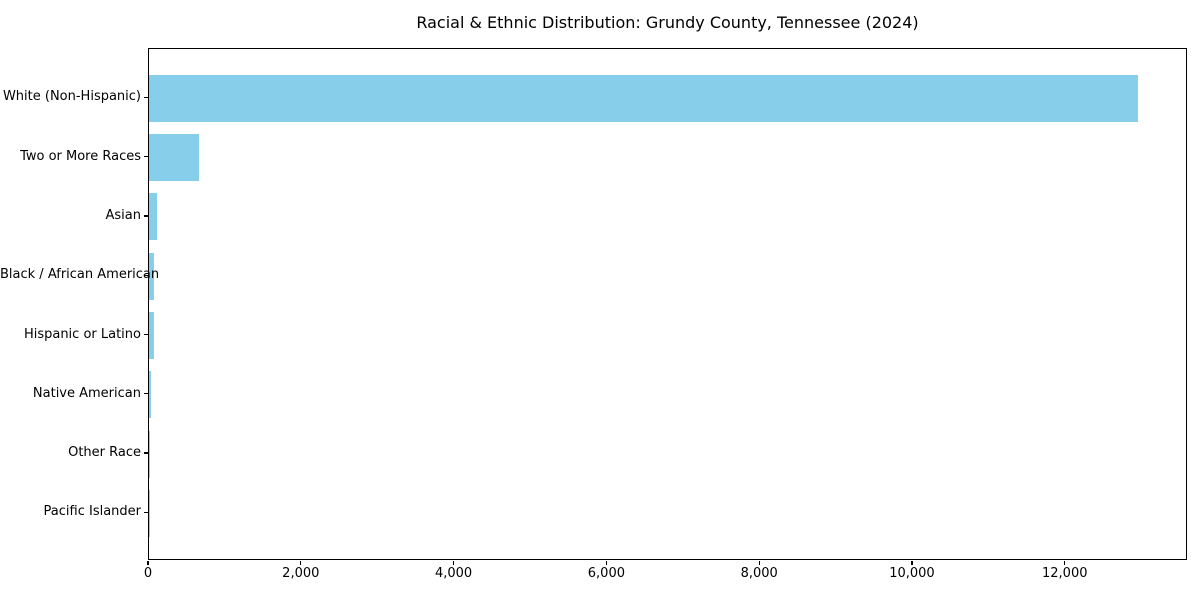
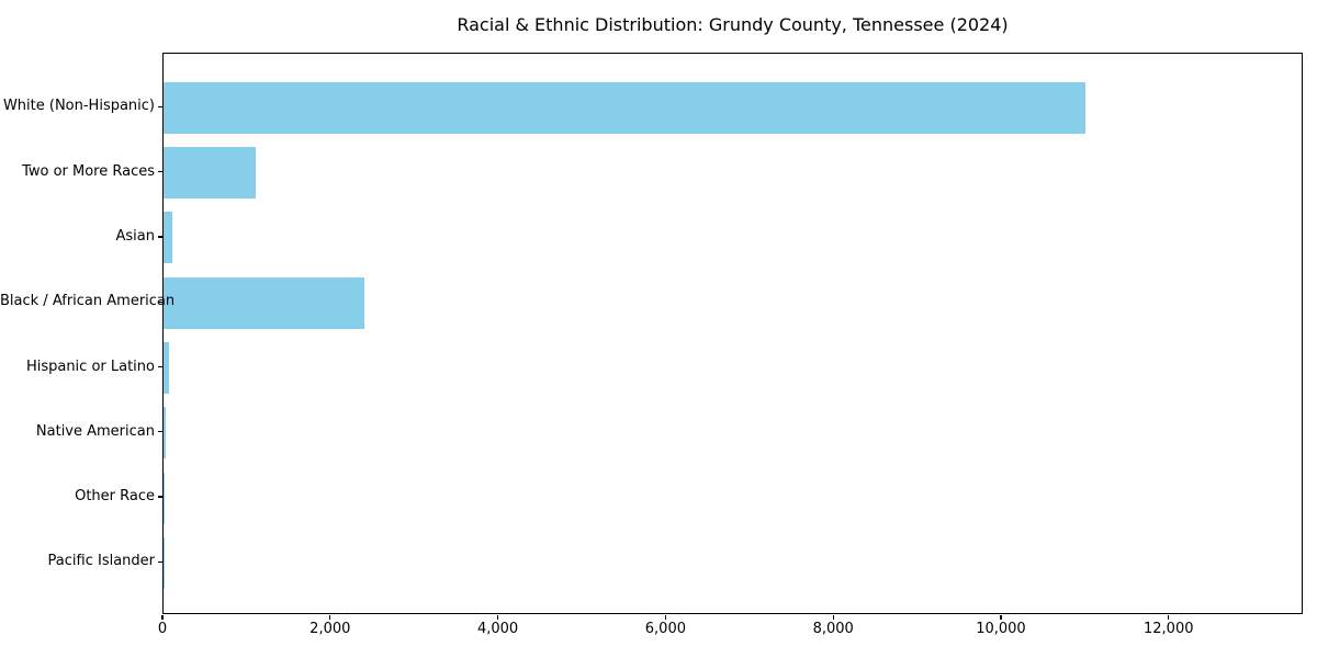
White (Non-Hispanic): 13000 -> 11000
Two or More Races: 600 -> 1100
Black / African American: 100 -> 2400
